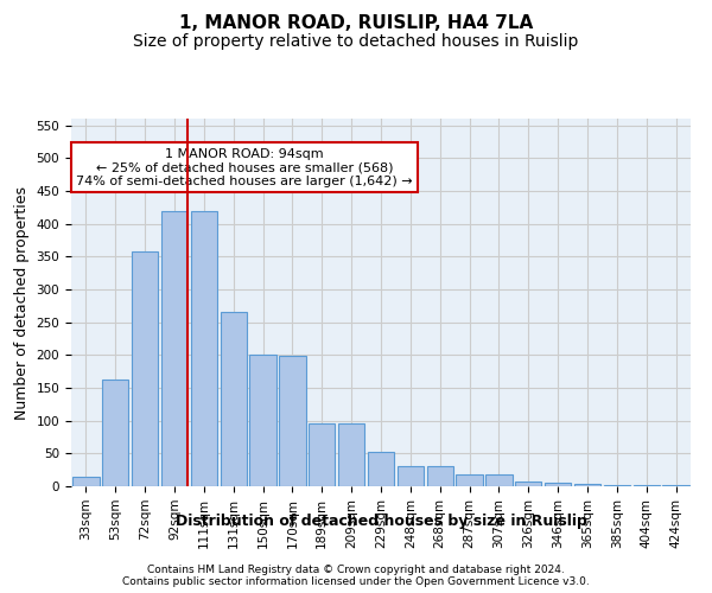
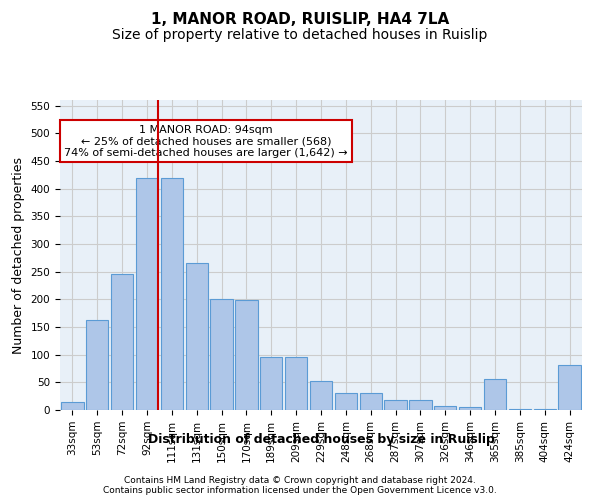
72sqm: 357 -> 246
365sqm: 3 -> 56
424sqm: 2 -> 82
